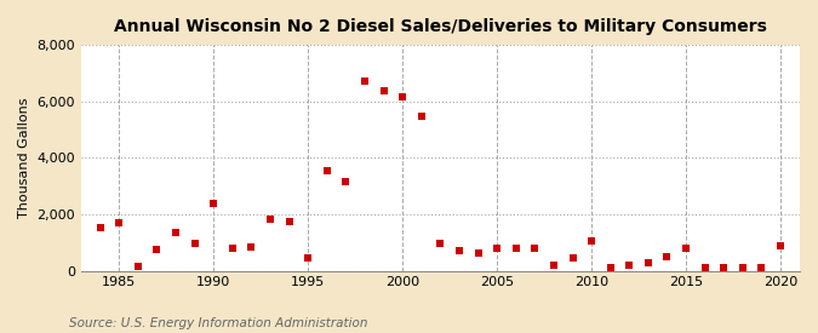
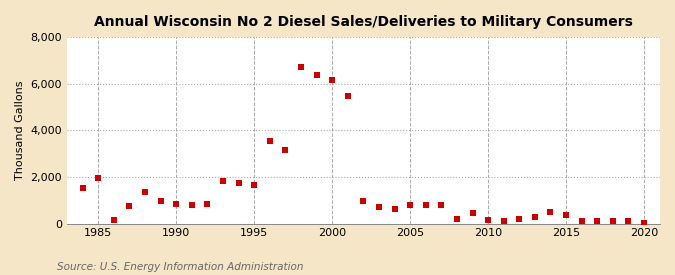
1985: 1,700 -> 1,950
1990: 2,400 -> 840
1995: 450 -> 1,650
2010: 1,050 -> 170
2015: 800 -> 390
2020: 900 -> 50
